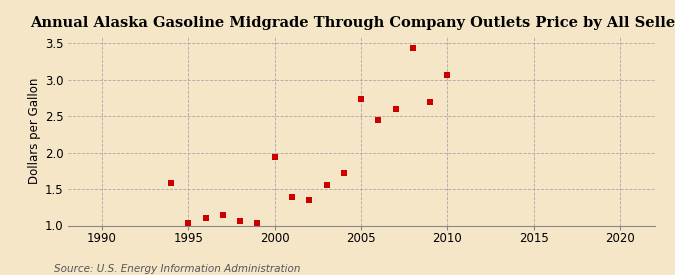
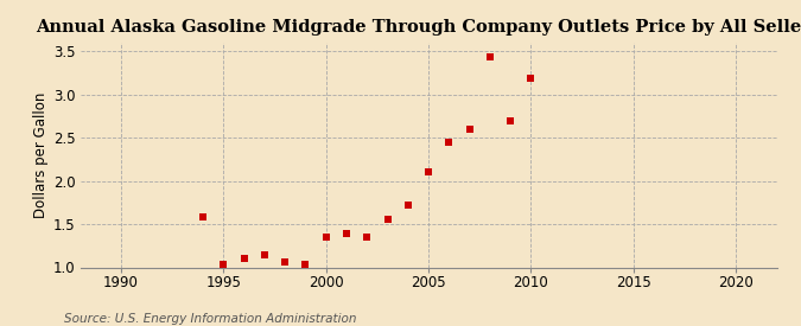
2000: 1.94 -> 1.35
2005: 2.74 -> 2.10
2010: 3.06 -> 3.18
